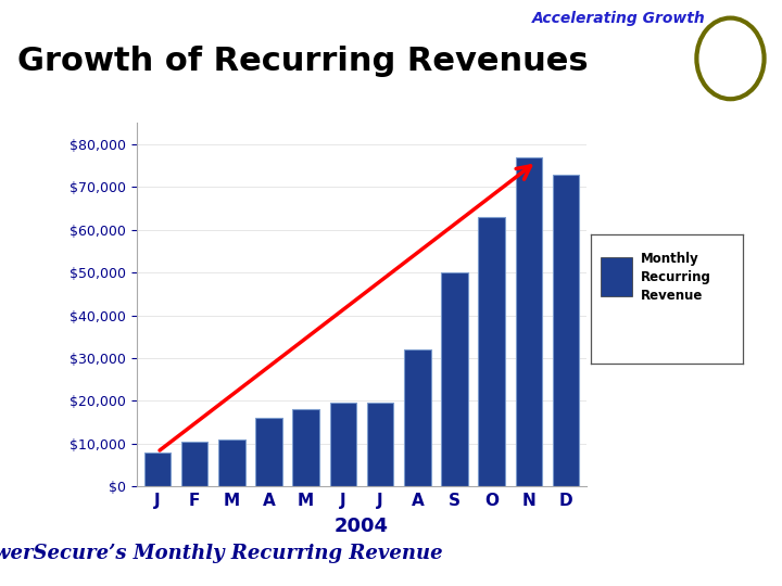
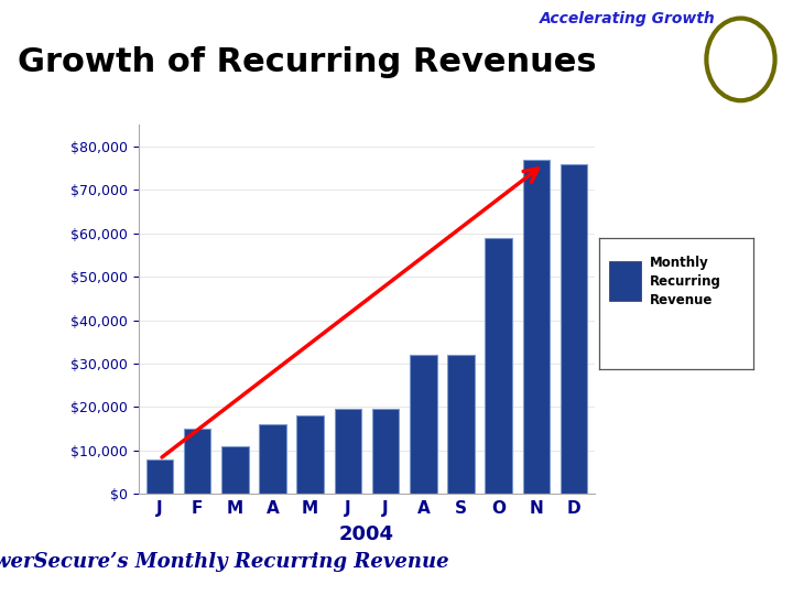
F: $10,500 -> $15,000
S: $50,000 -> $32,000
O: $63,000 -> $59,000
D: $73,000 -> $76,000
